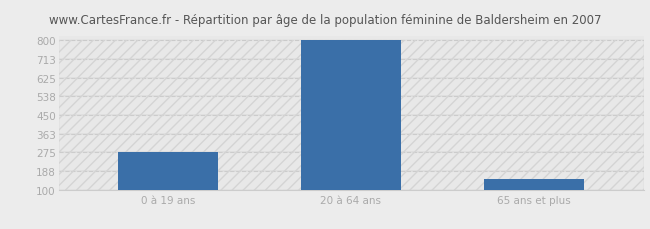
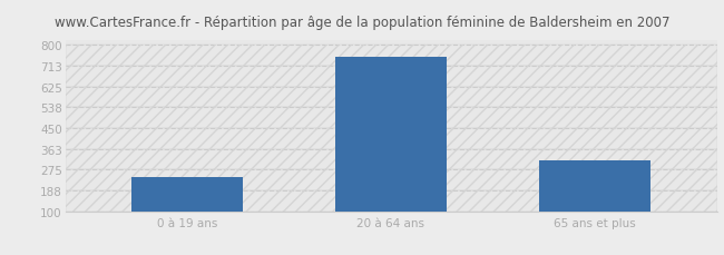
0 à 19 ans: 275 -> 245
20 à 64 ans: 800 -> 750
65 ans et plus: 150 -> 315
